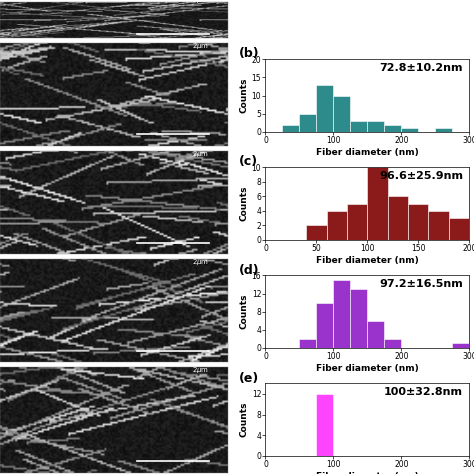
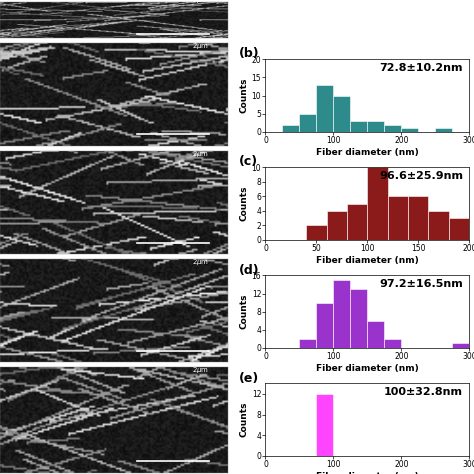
150: 5 -> 6
